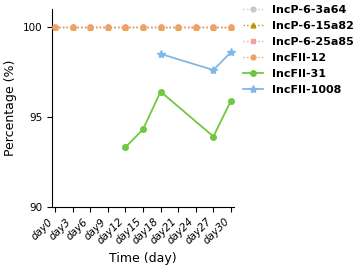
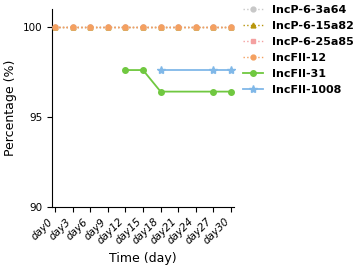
IncFII-31/day12: 93.3 -> 97.6
IncFII-31/day15: 94.3 -> 97.6
IncFII-1008/day18: 98.5 -> 97.6
IncFII-31/day27: 93.9 -> 96.4
IncFII-31/day30: 95.9 -> 96.4
IncFII-1008/day30: 98.6 -> 97.6
